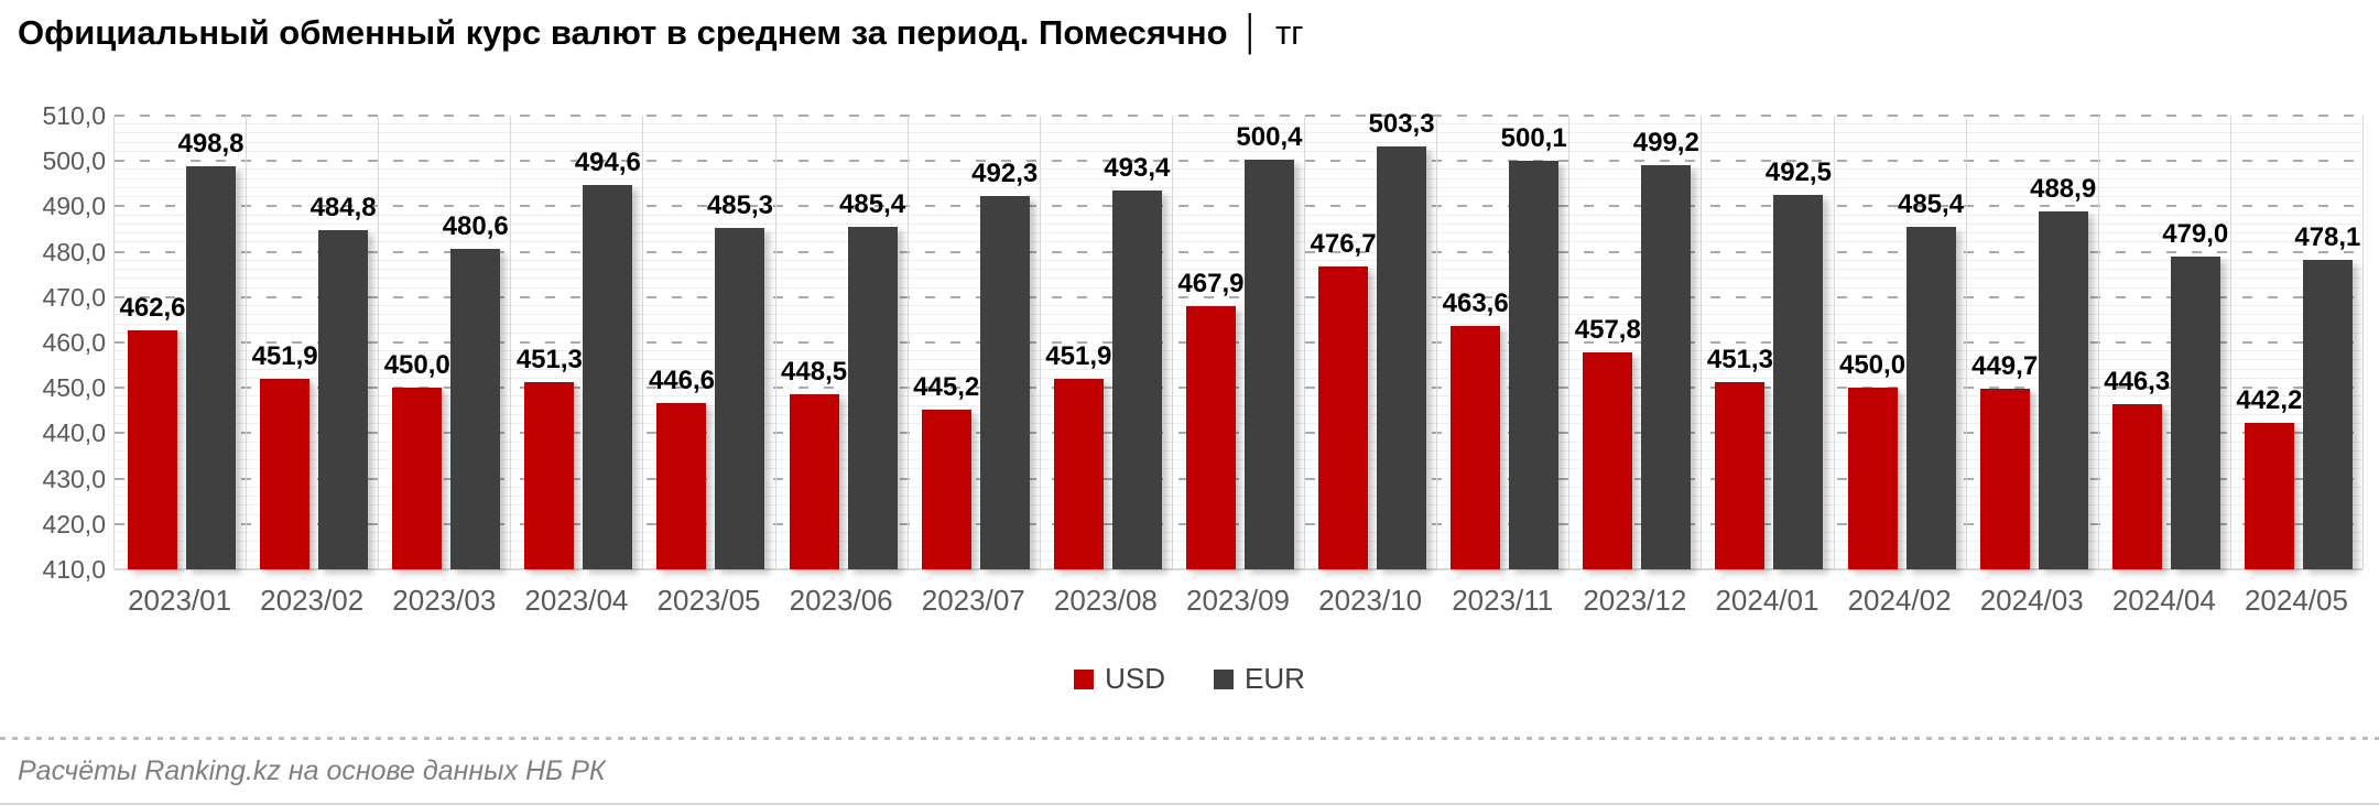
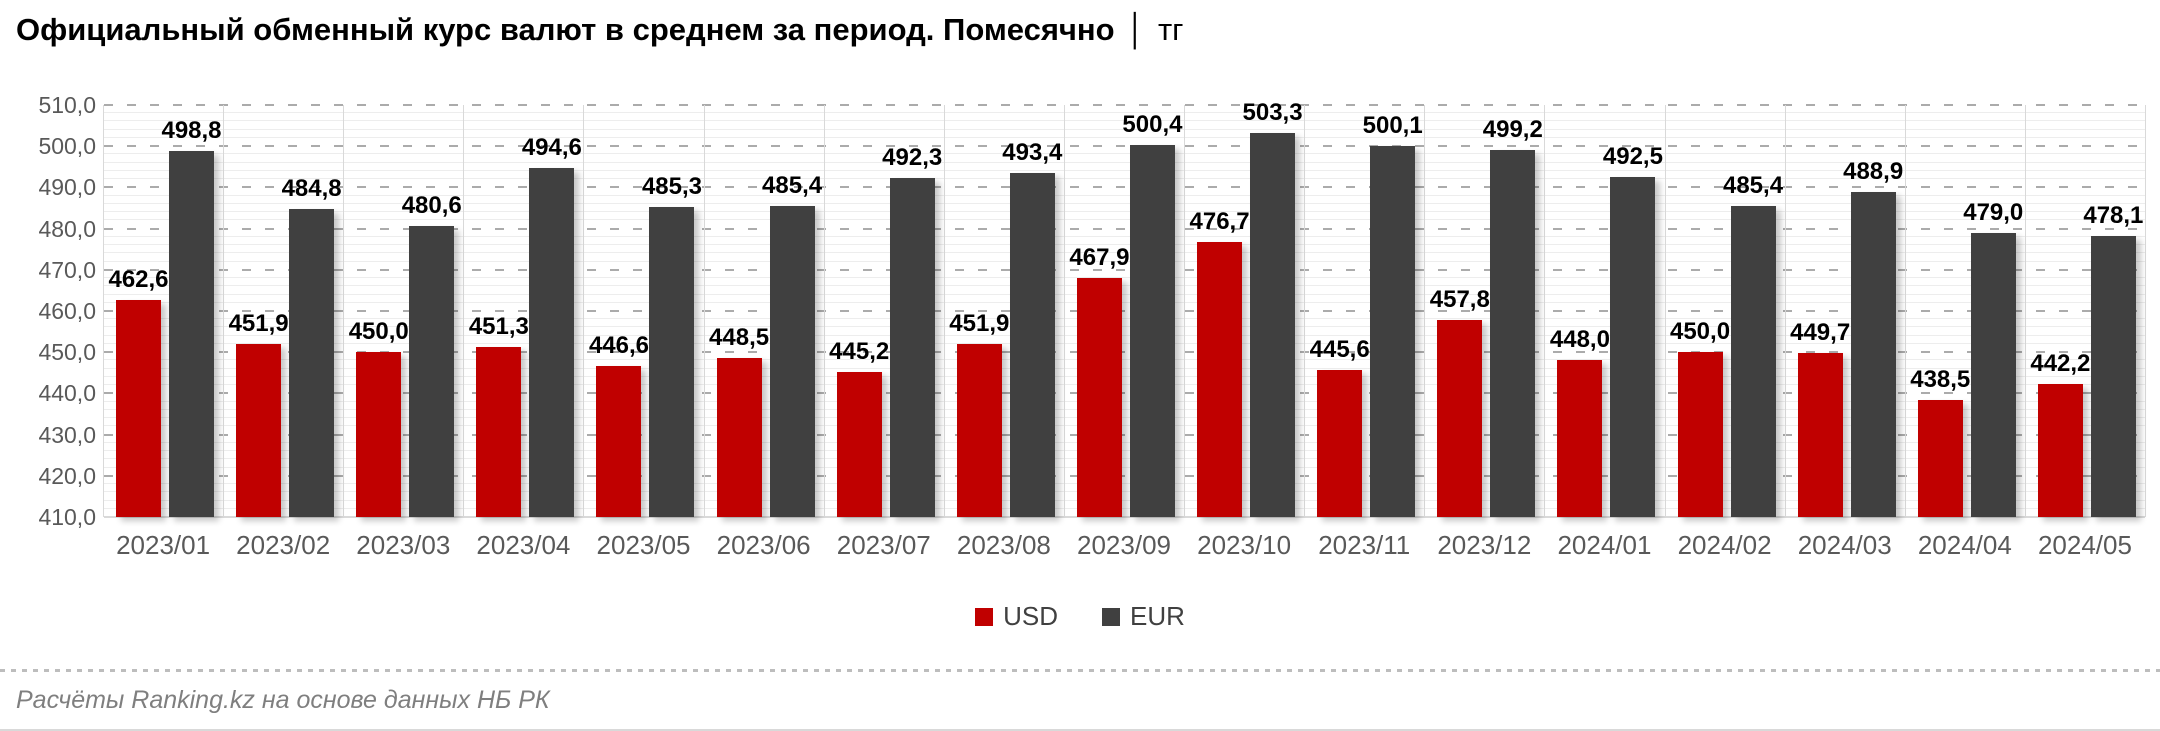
USD/2023/11: 463,6 -> 445,6
USD/2024/01: 451,3 -> 448,0
USD/2024/04: 446,3 -> 438,5
